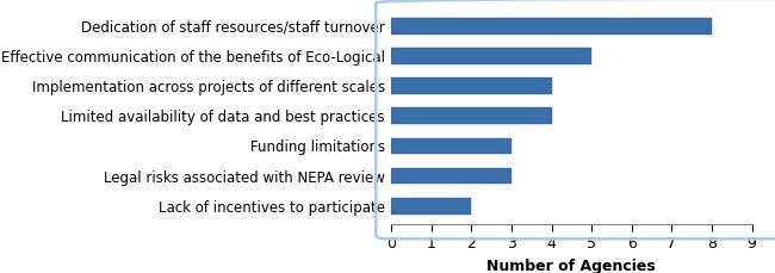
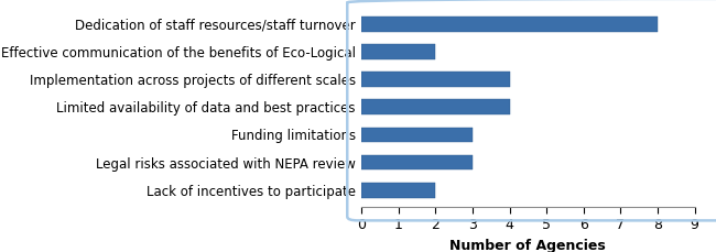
Effective communication of the benefits of Eco-Logical: 5 -> 2
